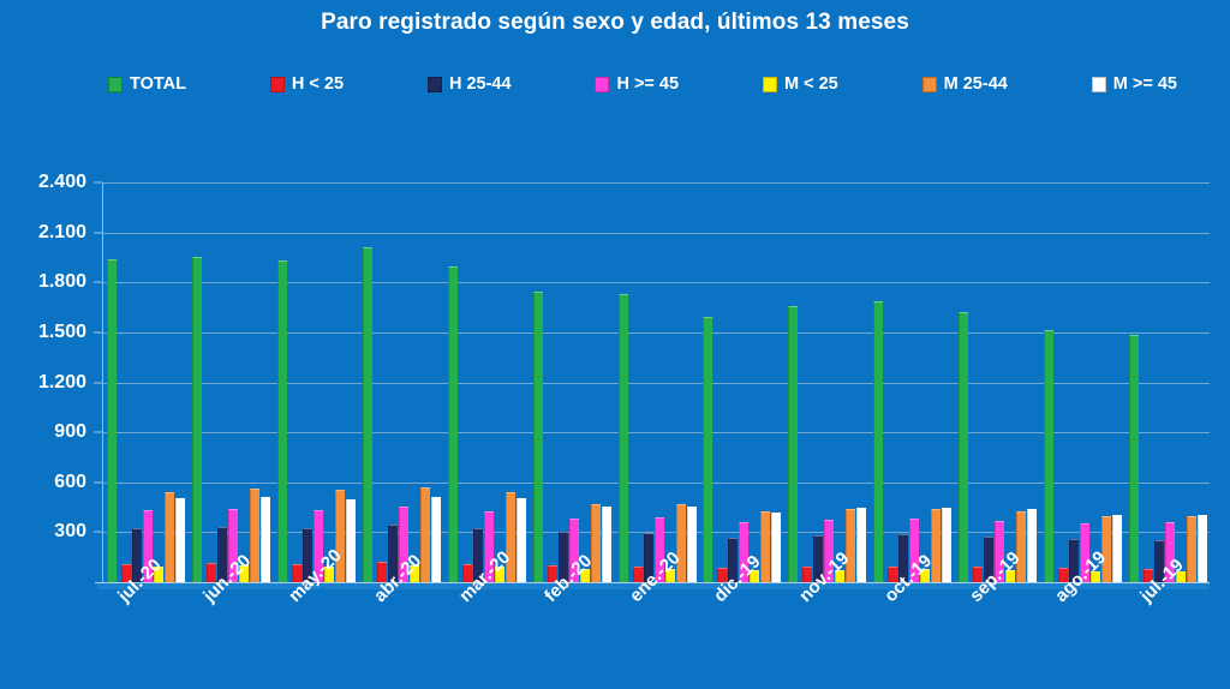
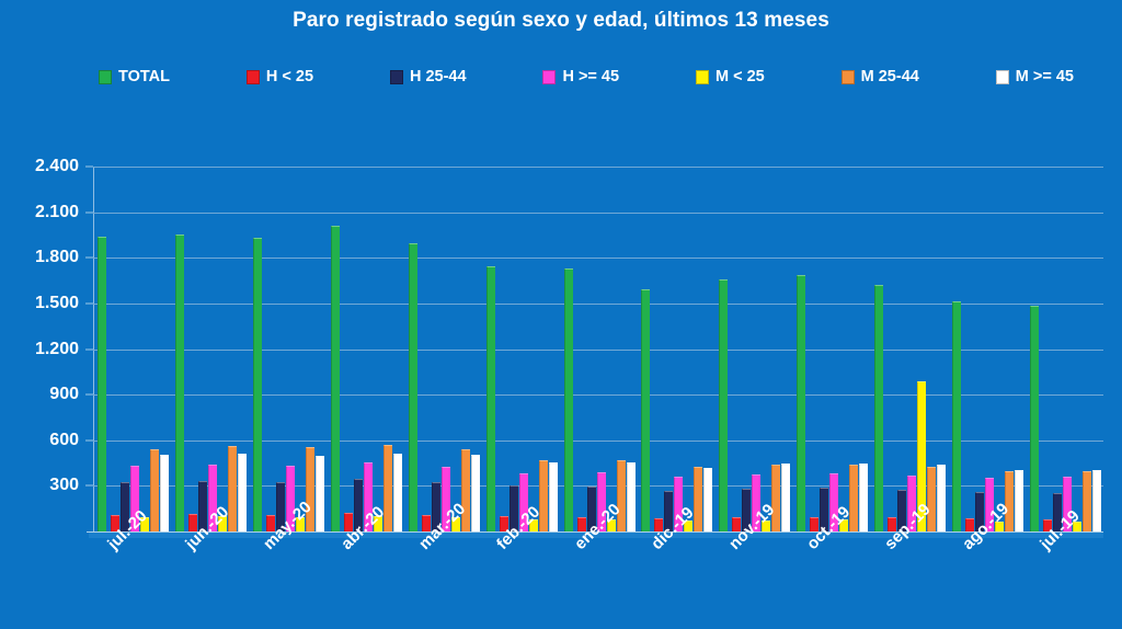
M < 25/sep.-19: 70 -> 990
